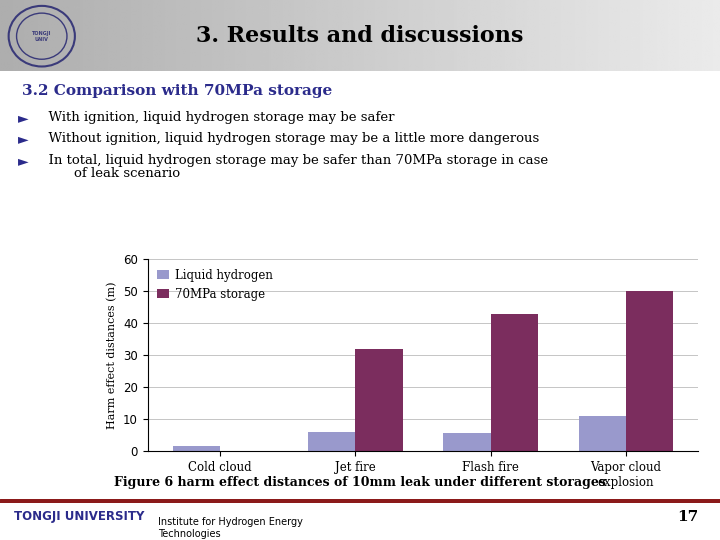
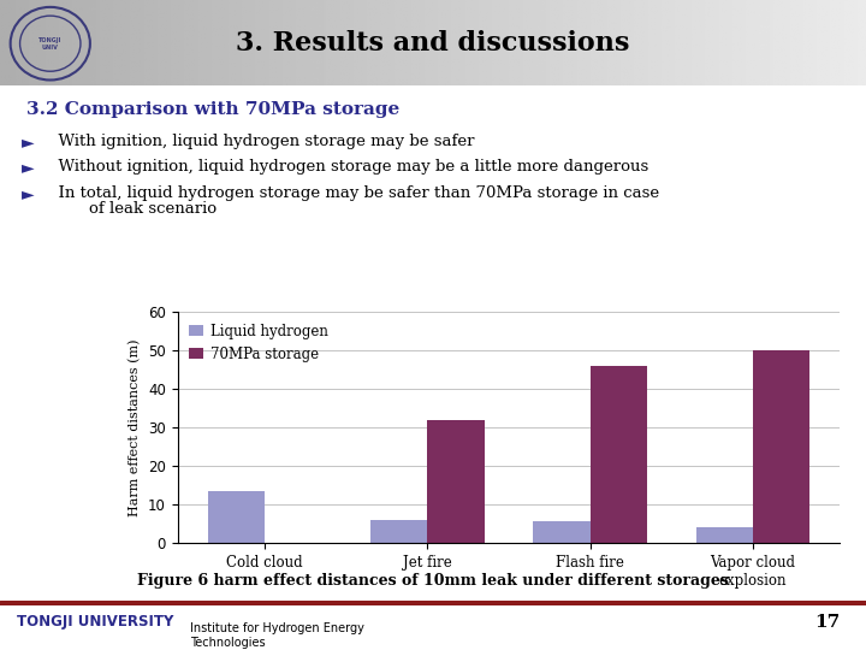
Liquid hydrogen/Cold cloud: 1.5 -> 13.5
70MPa storage/Flash fire: 43 -> 46
Liquid hydrogen/Vapor cloud explosion: 11.0 -> 4.0
